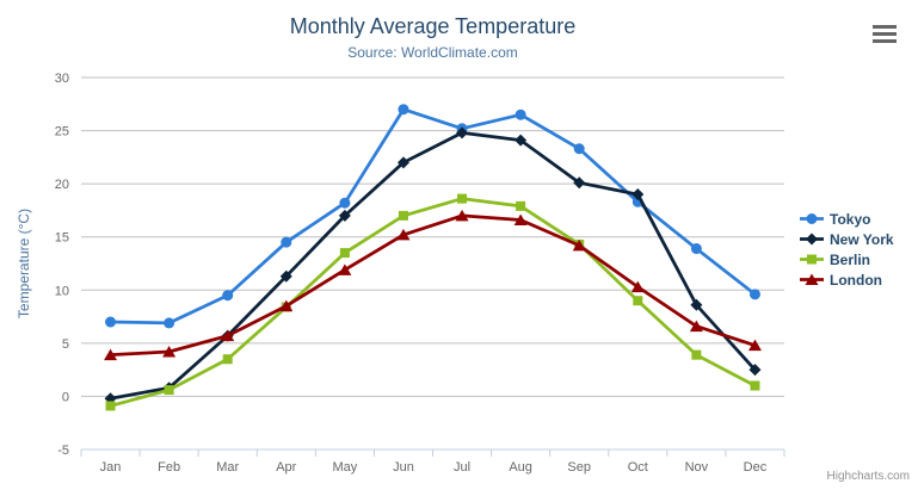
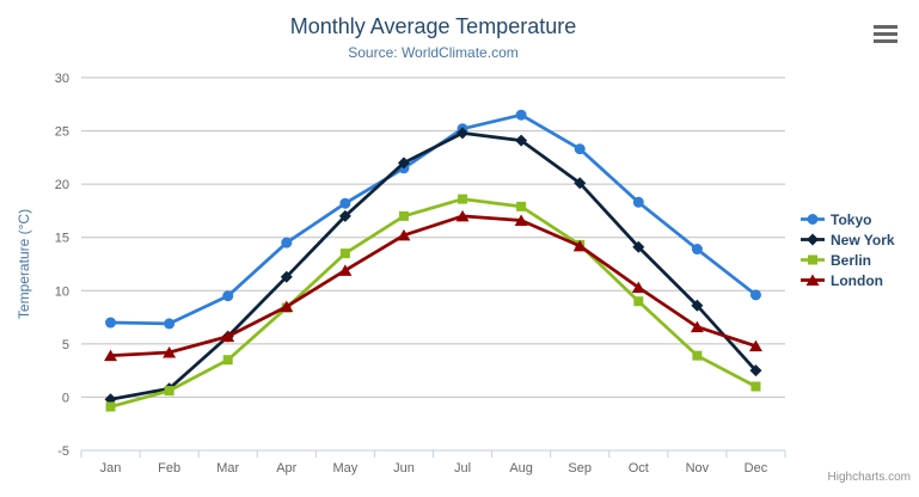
Tokyo/Jun: 27 -> 22
New York/Oct: 19 -> 14
